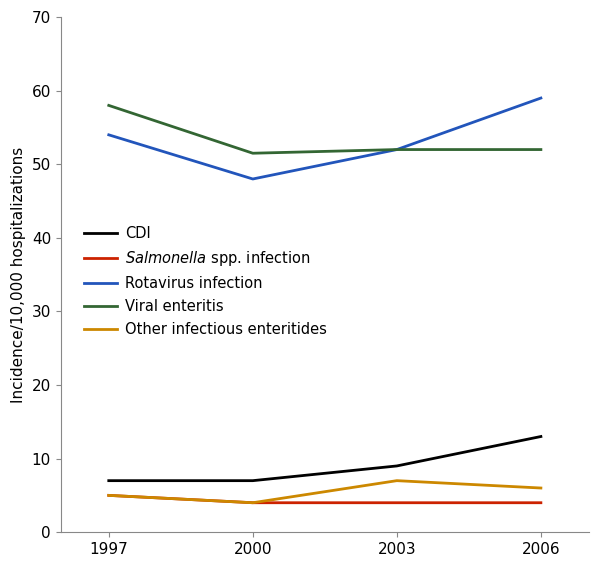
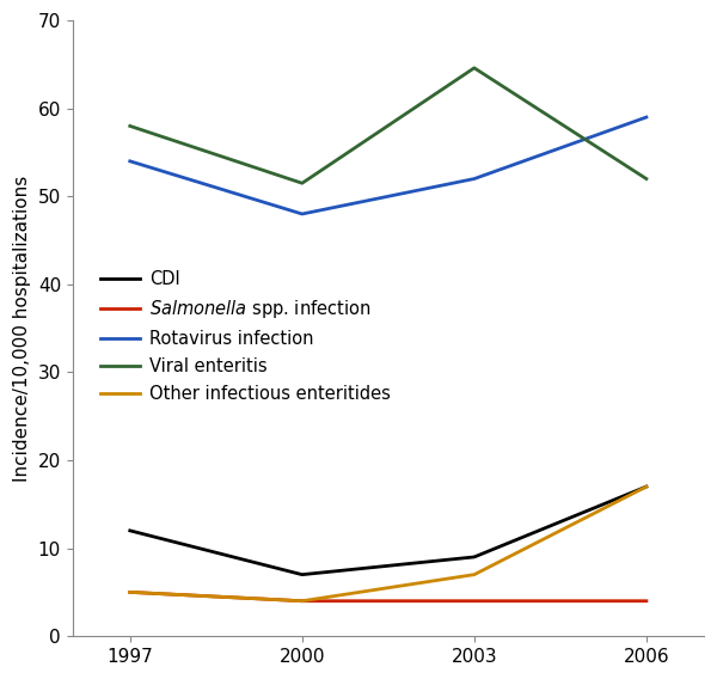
CDI/1997: 7 -> 12
Viral enteritis/2003: 52.0 -> 64.6
CDI/2006: 13 -> 17
Other infectious enteritides/2006: 6 -> 17
